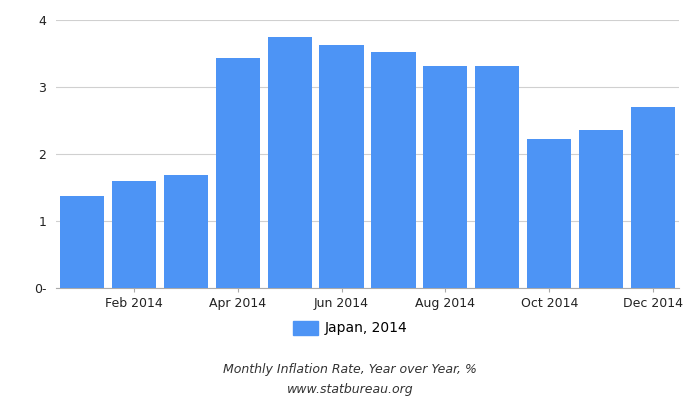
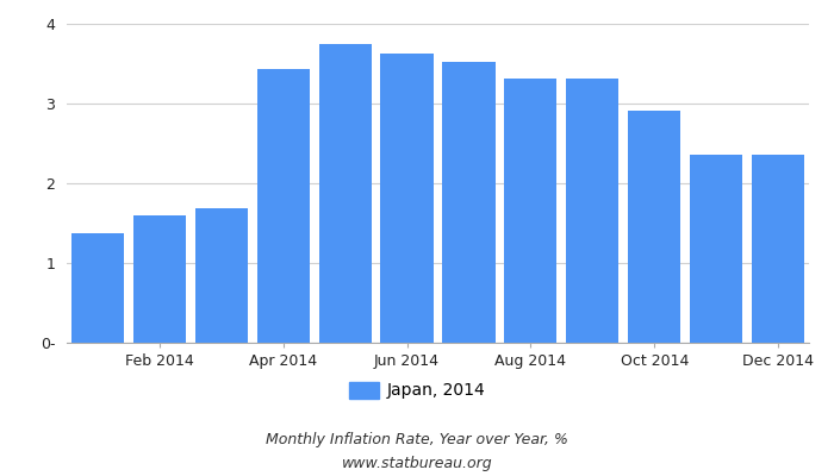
Oct 2014: 2.22 -> 2.91
Dec 2014: 2.70 -> 2.36
